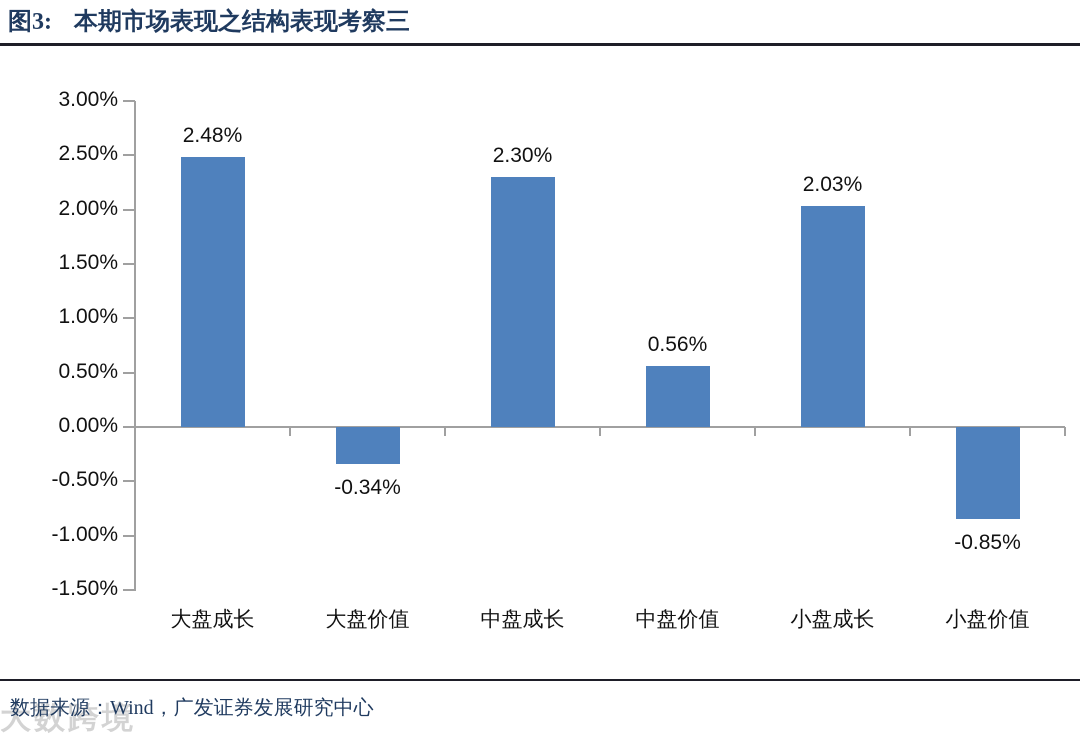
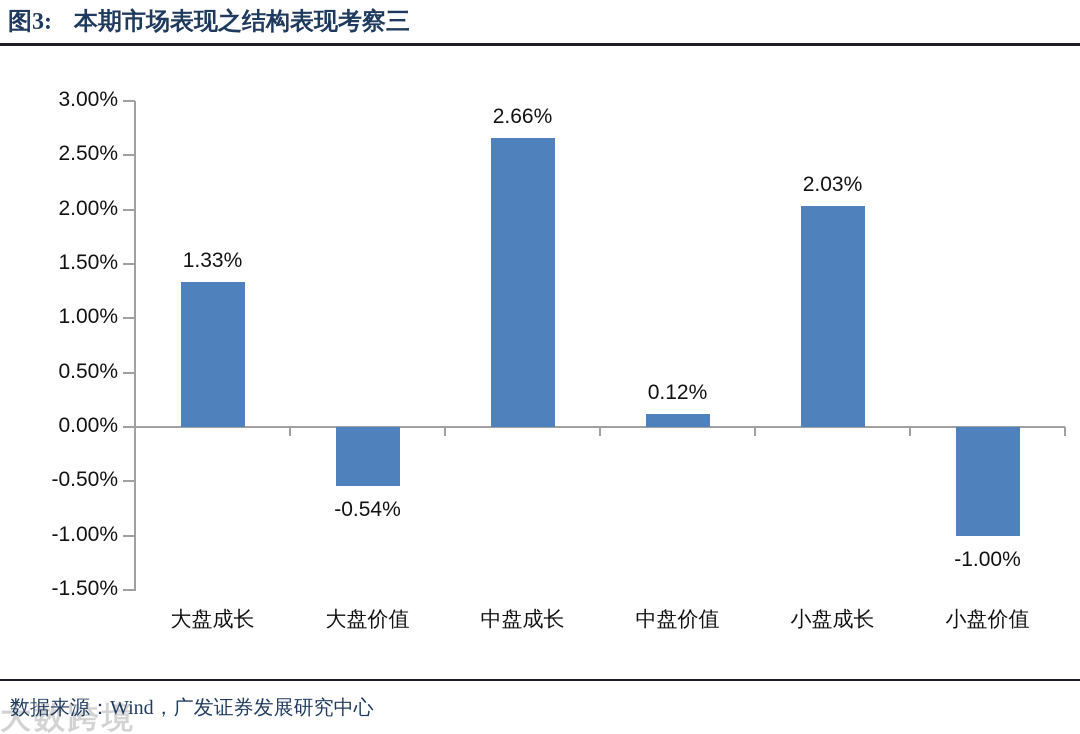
大盘成长: 2.48% -> 1.33%
大盘价值: -0.34% -> -0.54%
中盘成长: 2.30% -> 2.66%
中盘价值: 0.56% -> 0.12%
小盘价值: -0.85% -> -1.00%
